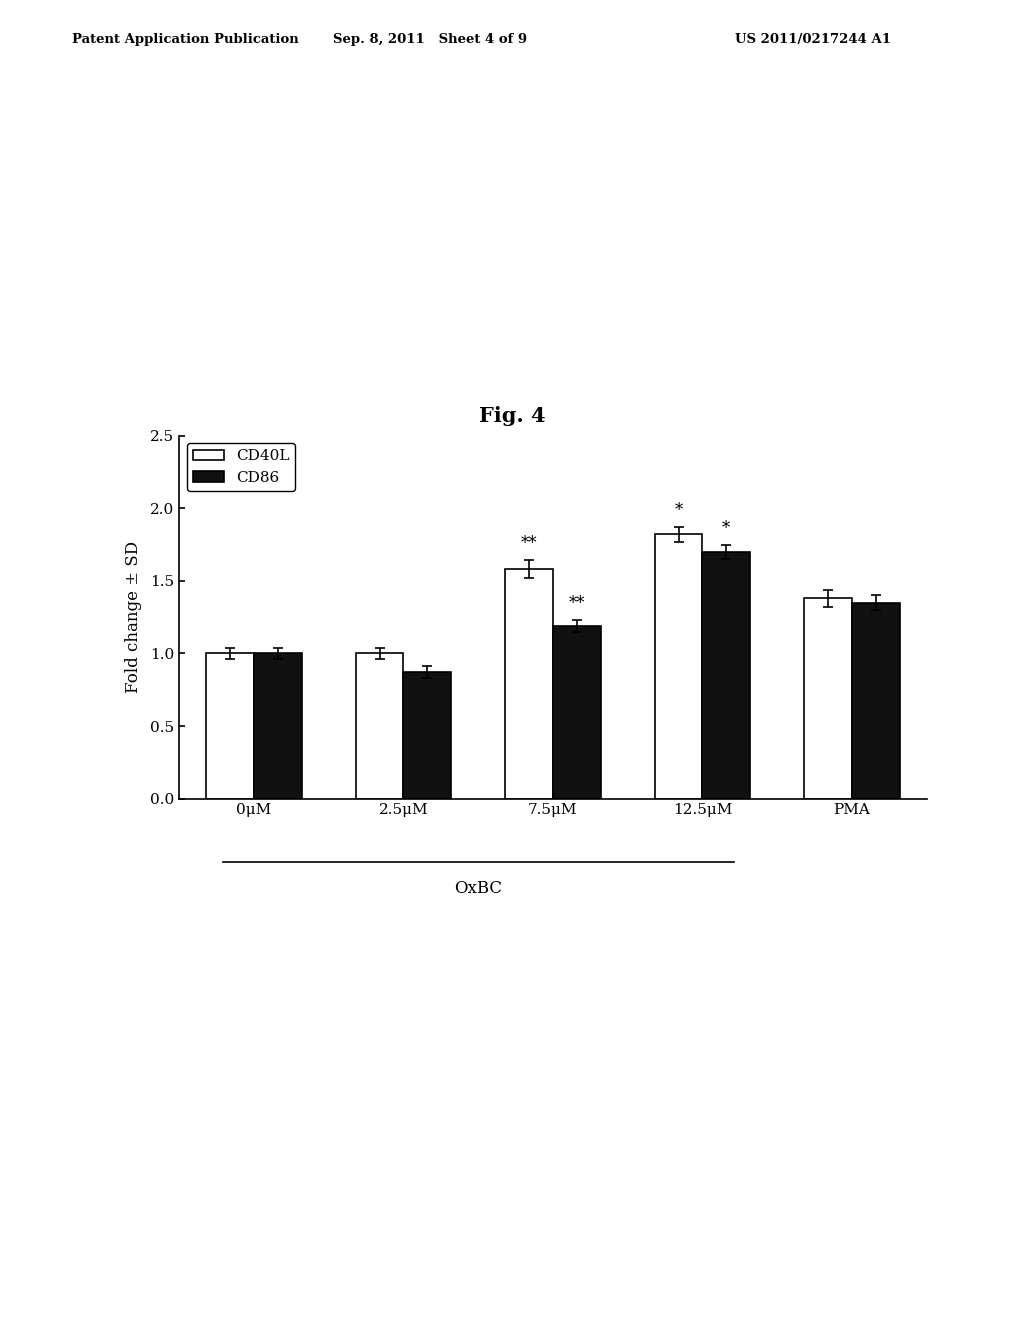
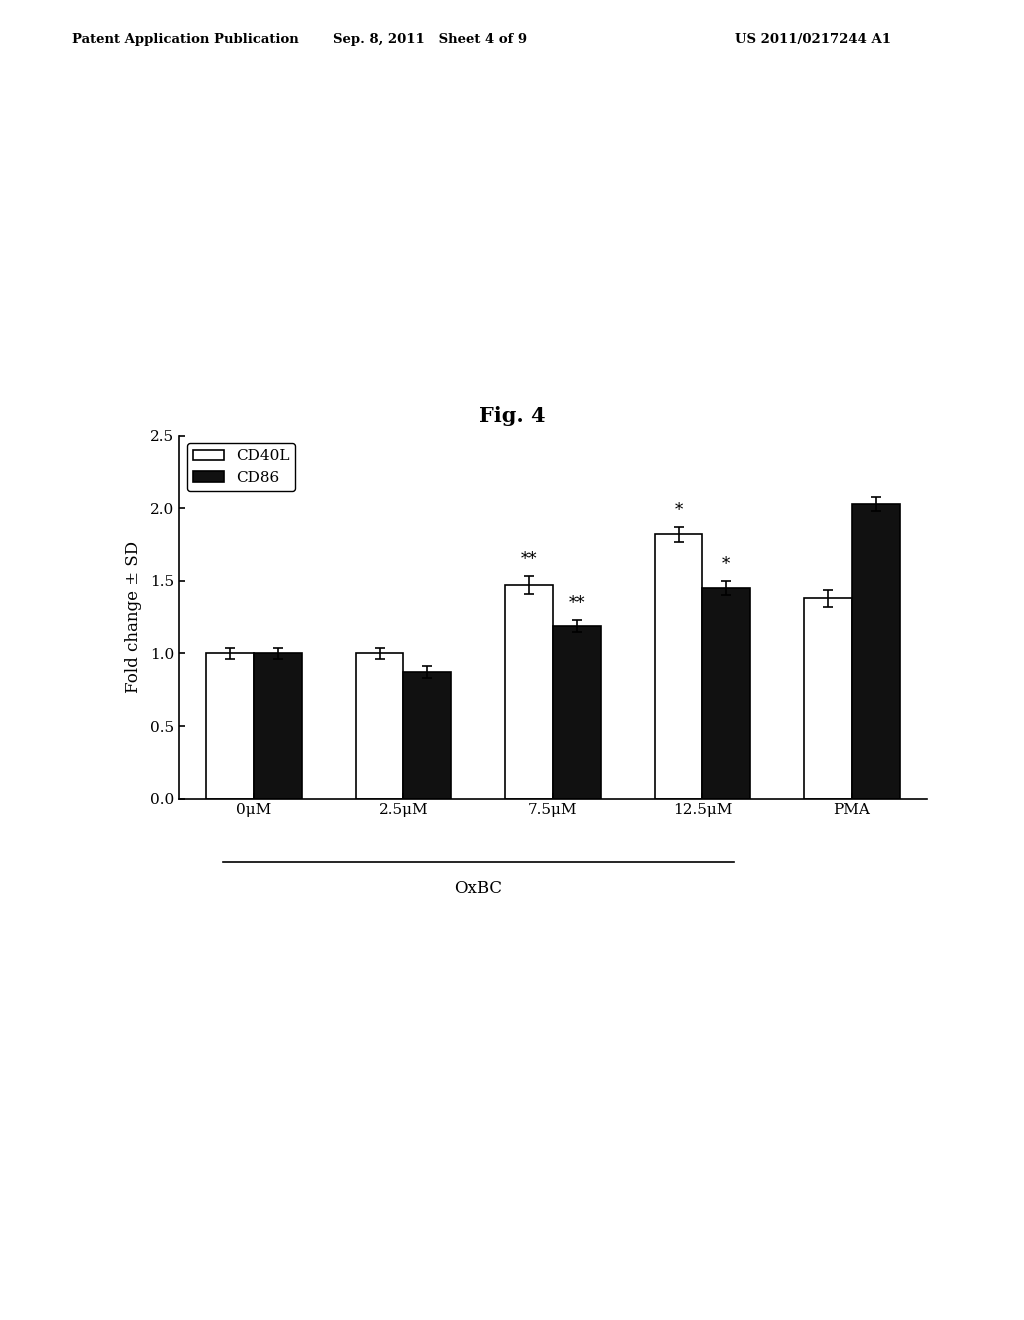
CD40L/7.5μM: 1.58 -> 1.47
CD86/12.5μM: 1.70 -> 1.45
CD86/PMA: 1.35 -> 2.03
